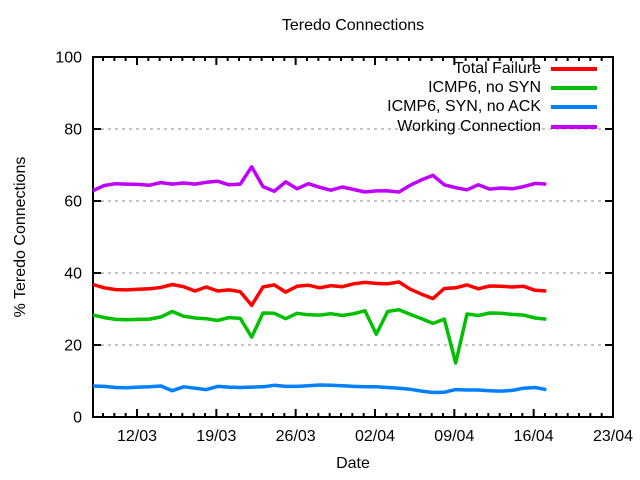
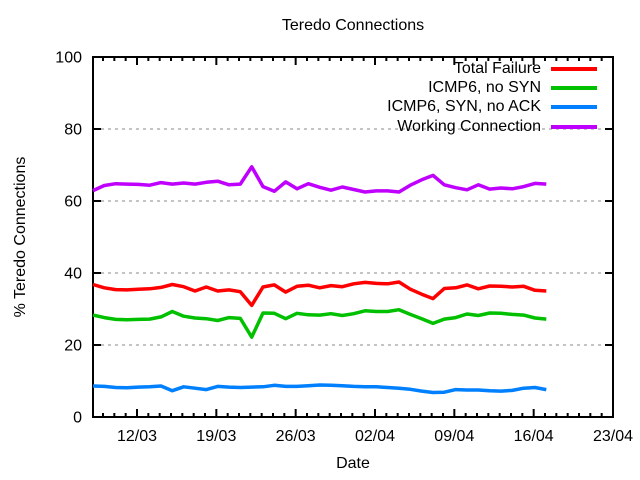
ICMP6, no SYN/02/04: 23 -> 29
ICMP6, no SYN/09/04: 15 -> 28
